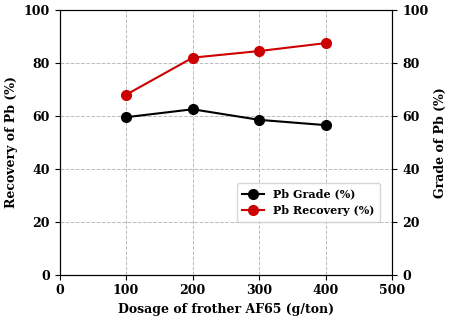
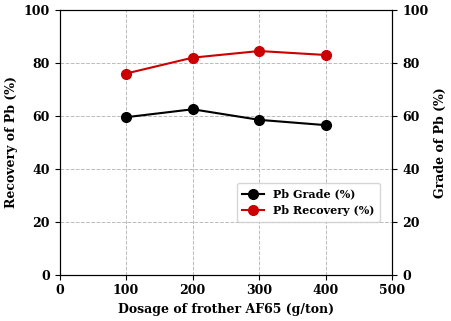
Pb Recovery (%)/100: 68.0 -> 76.0
Pb Recovery (%)/400: 87.5 -> 83.0
